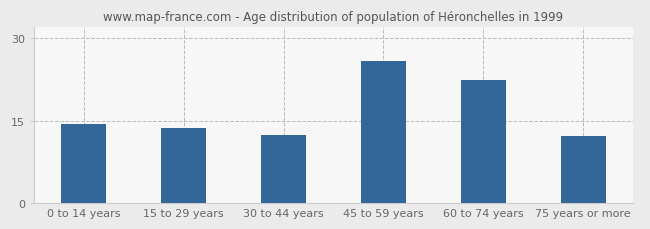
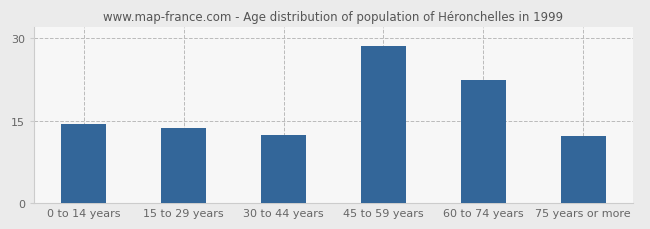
45 to 59 years: 25.8 -> 28.5
